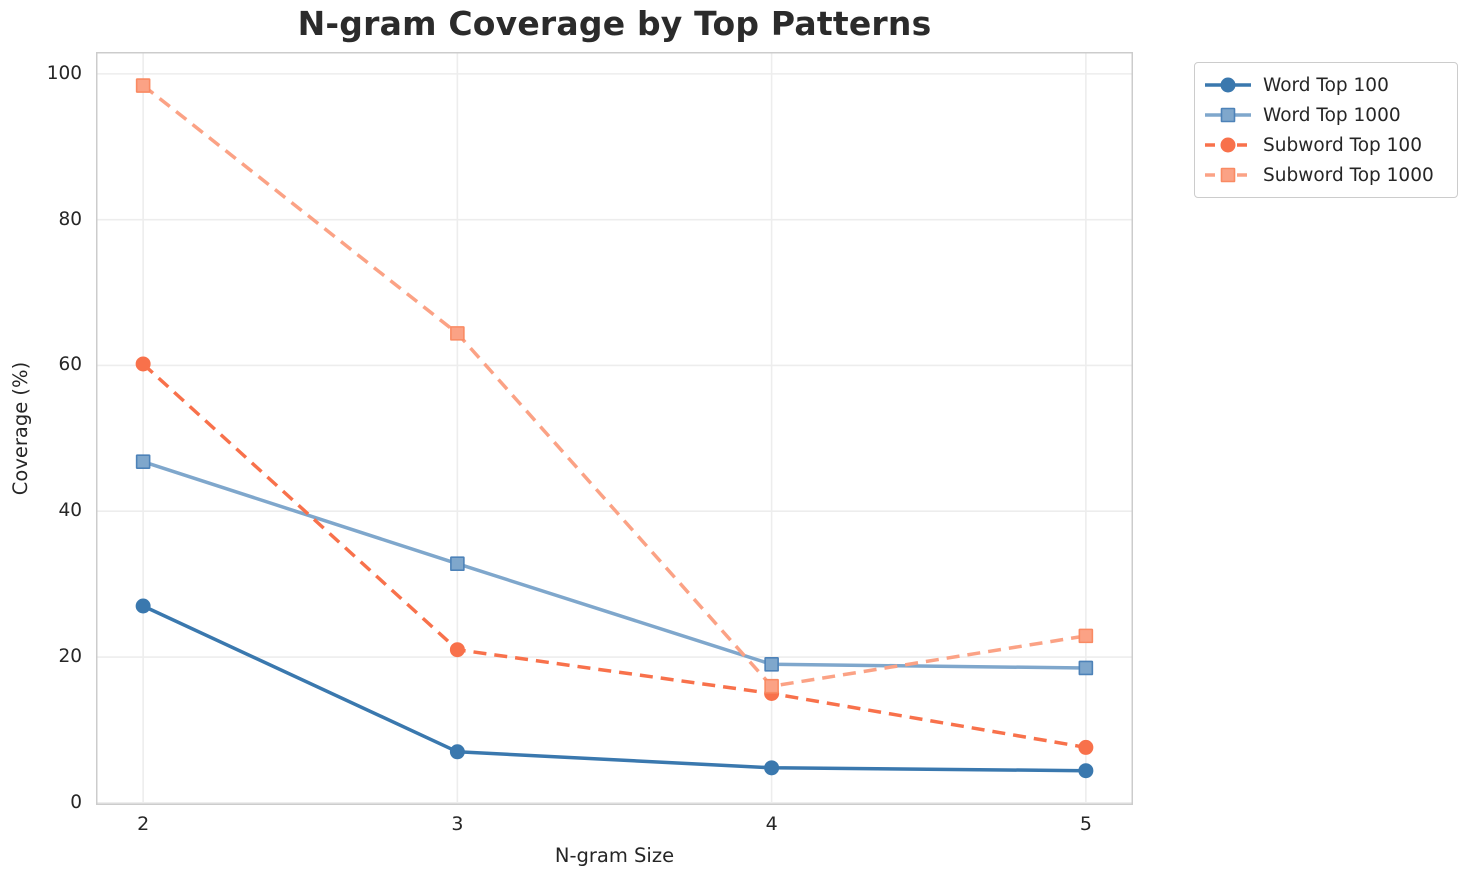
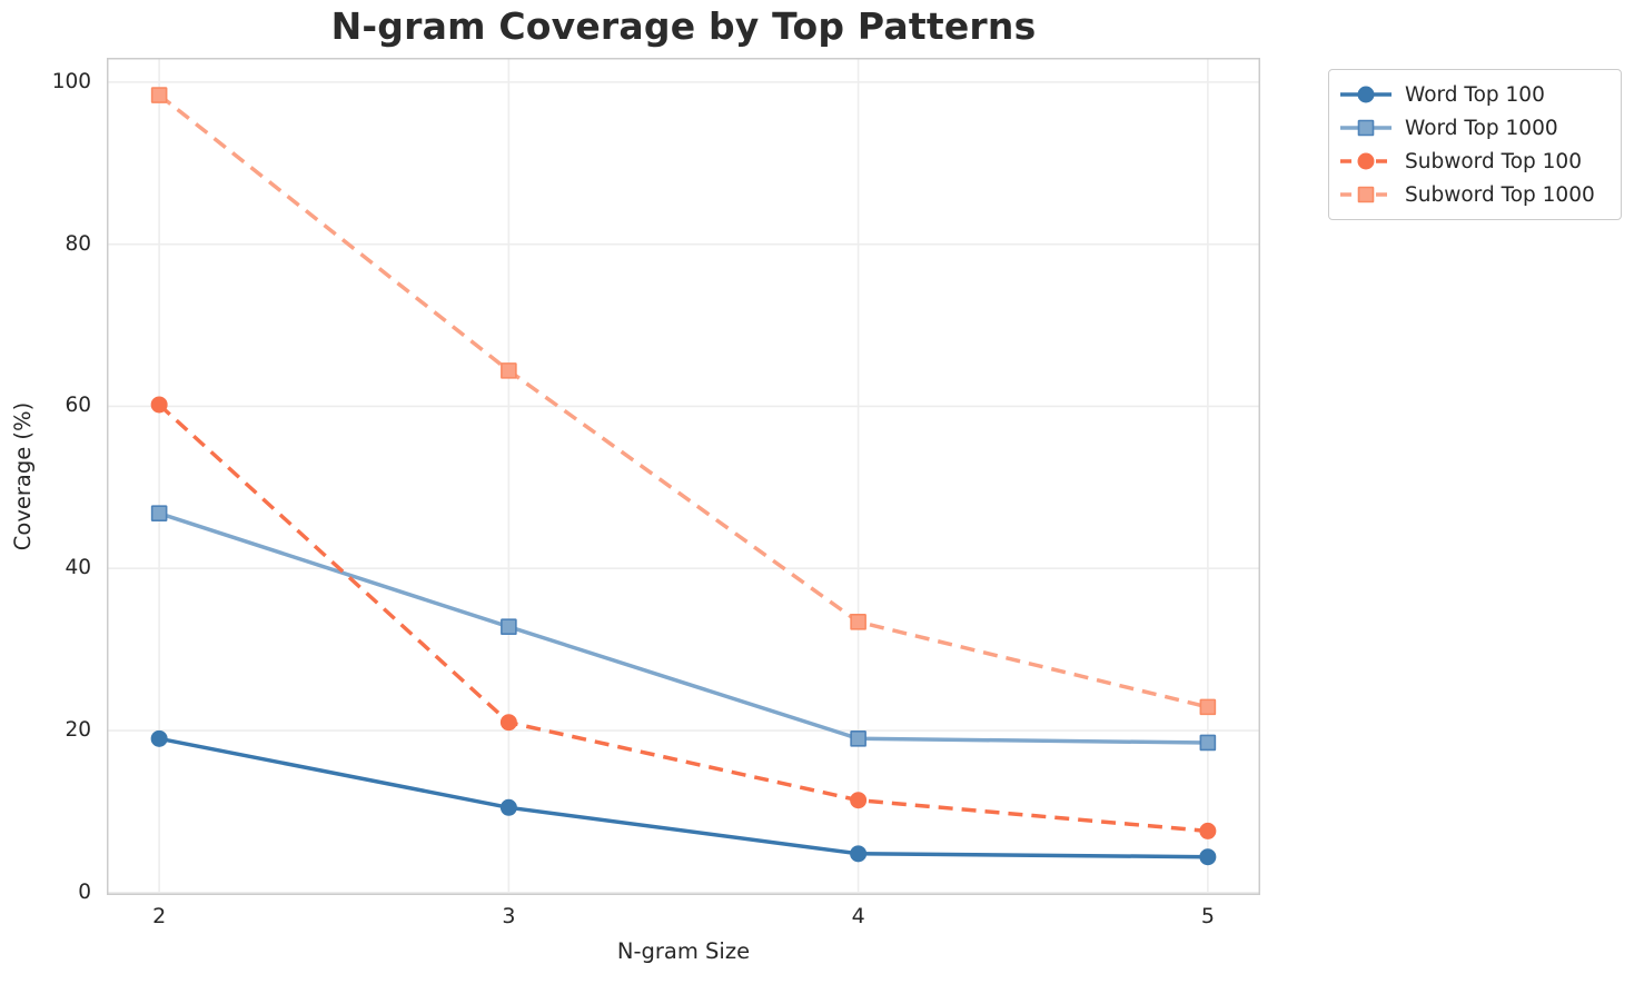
Word Top 100/2: 27 -> 19
Word Top 100/3: 7 -> 10
Subword Top 100/4: 15 -> 11
Subword Top 1000/4: 16 -> 33
